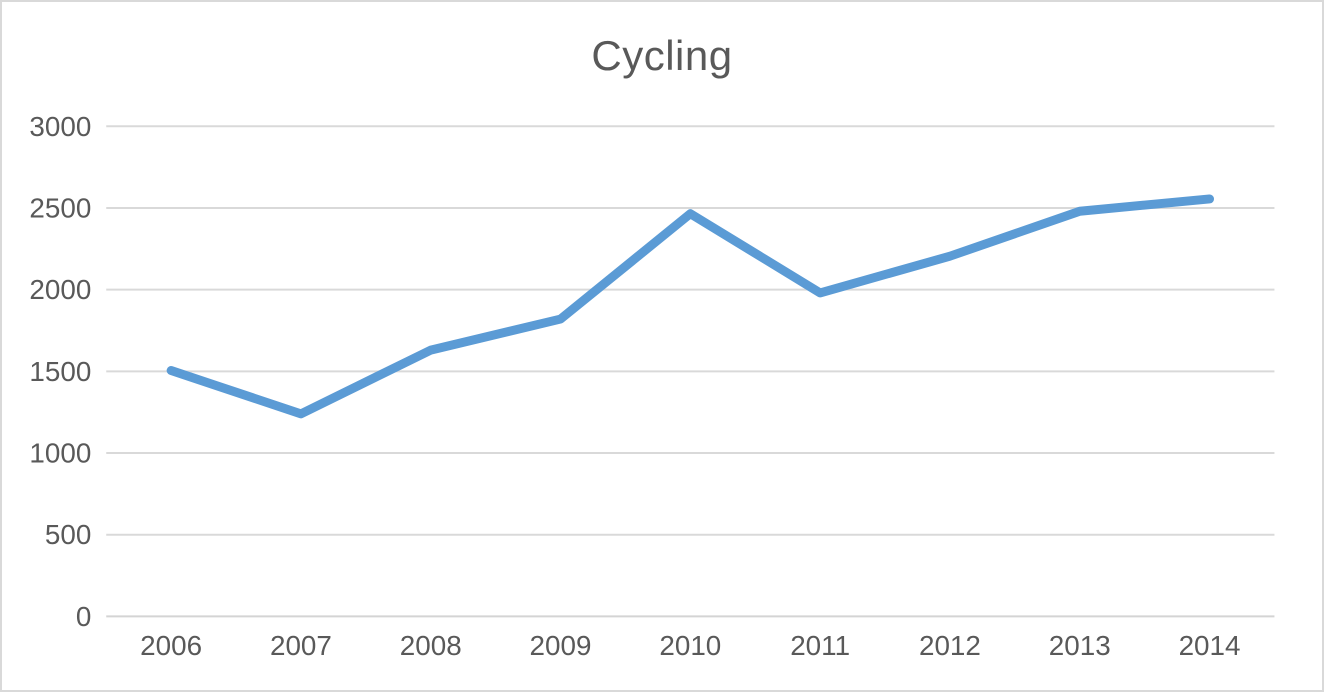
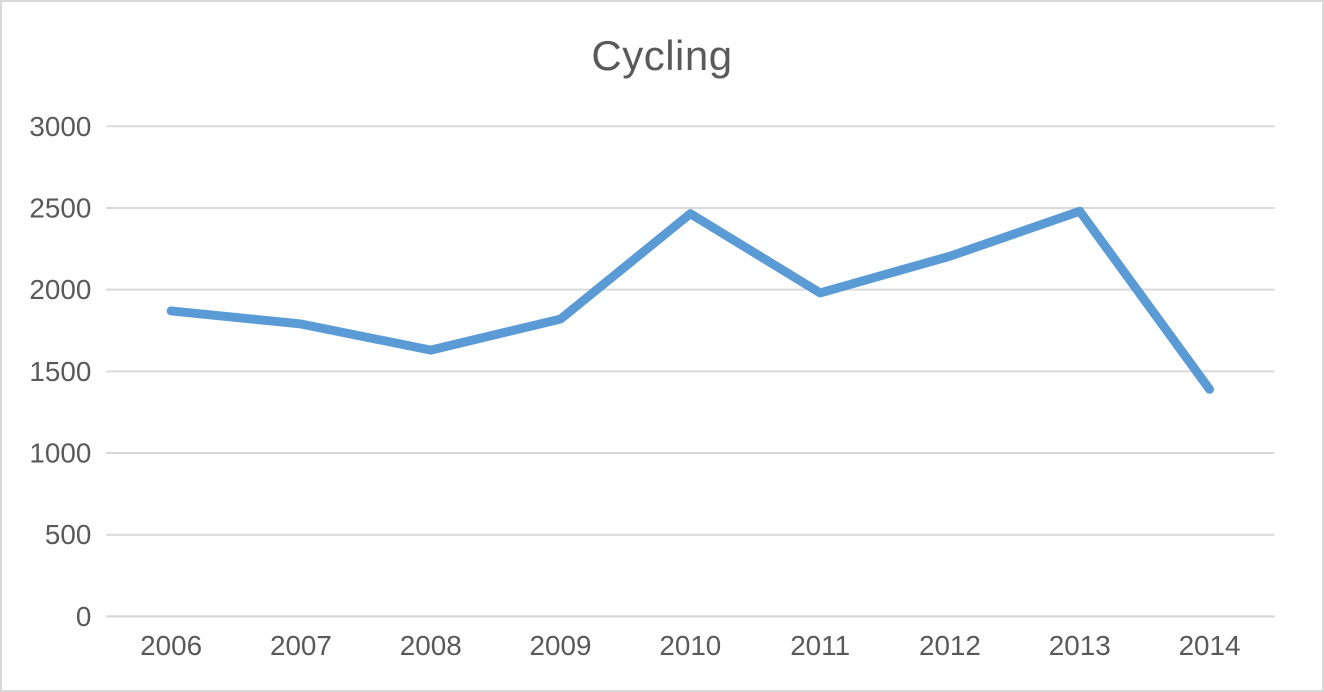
2006: 1500 -> 1870
2007: 1240 -> 1790
2014: 2560 -> 1390
